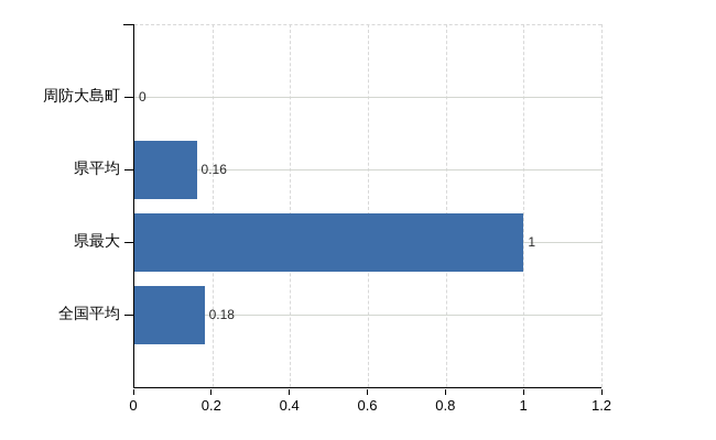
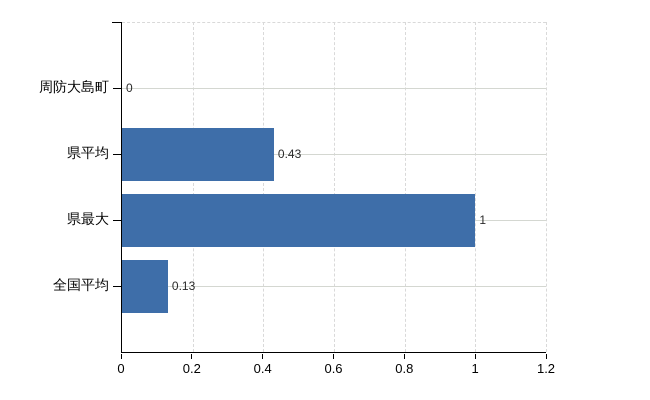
県平均: 0.16 -> 0.43
全国平均: 0.18 -> 0.13
